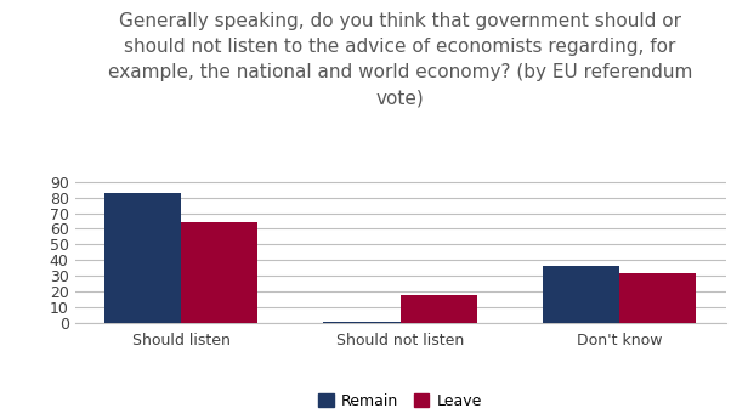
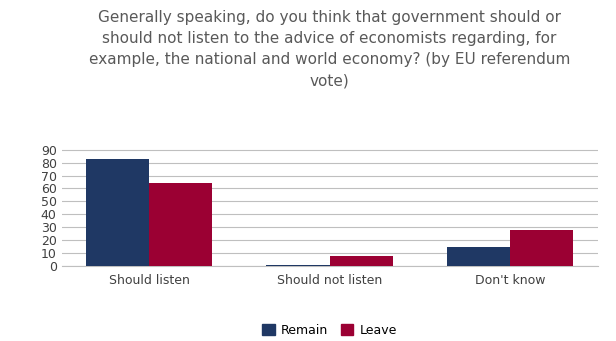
Leave/Should not listen: 18 -> 8
Remain/Don't know: 36 -> 15
Leave/Don't know: 32 -> 28
